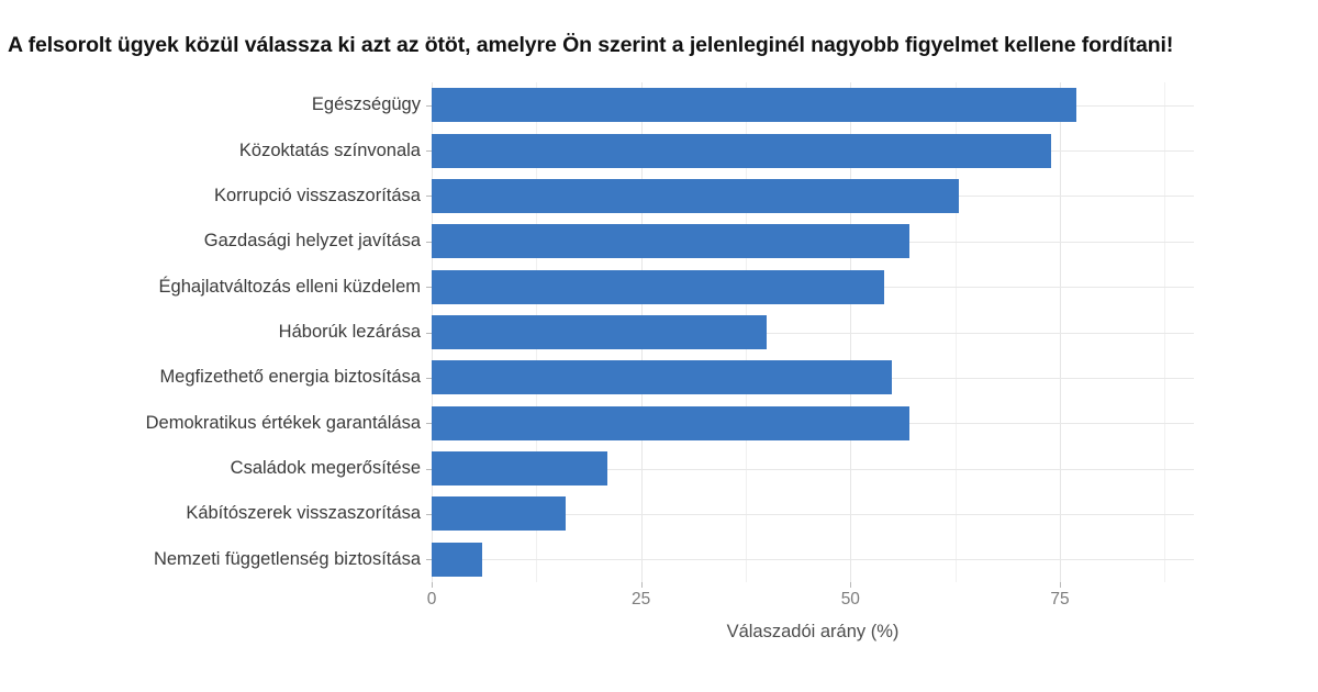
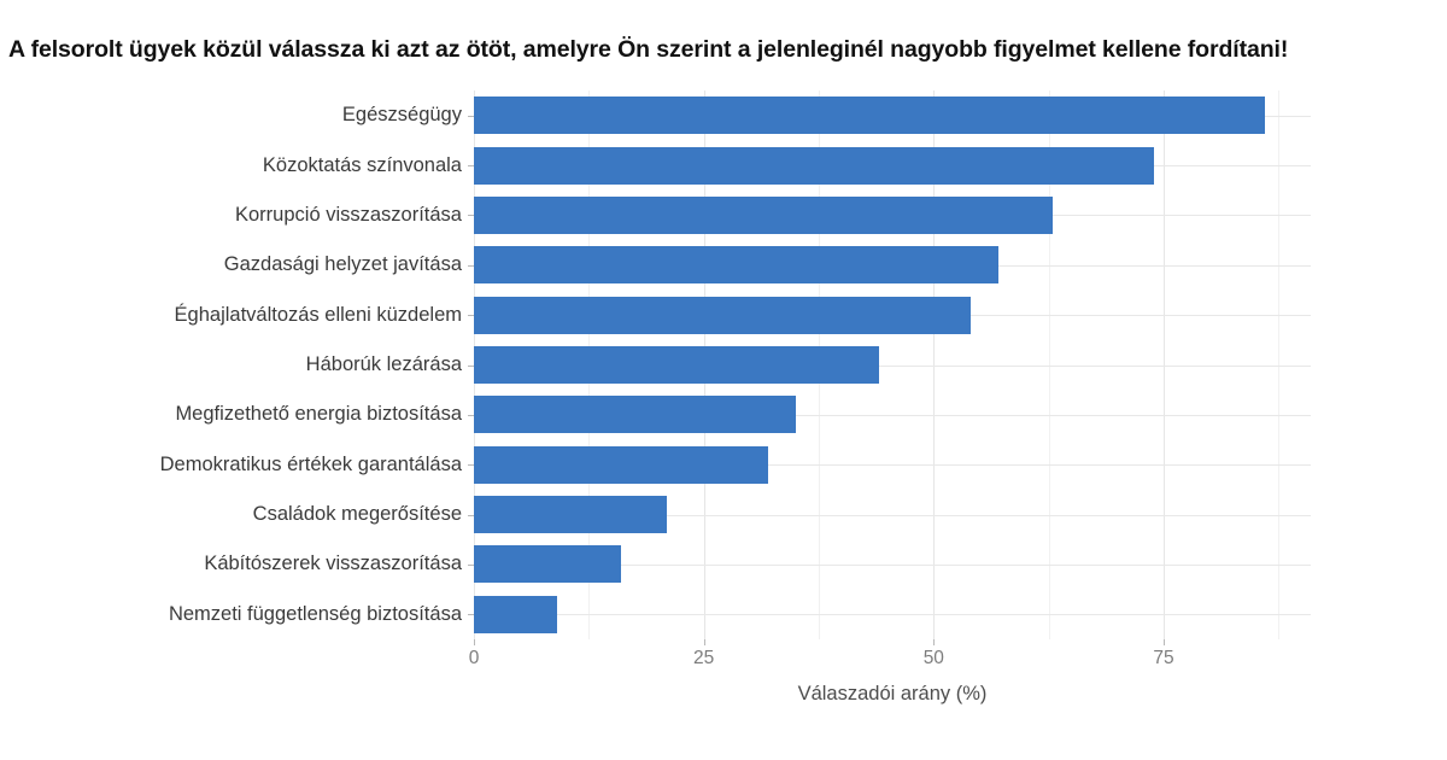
Egészségügy: 77 -> 86
Háborúk lezárása: 40 -> 44
Megfizethető energia biztosítása: 55 -> 35
Demokratikus értékek garantálása: 57 -> 32
Nemzeti függetlenség biztosítása: 6 -> 9
